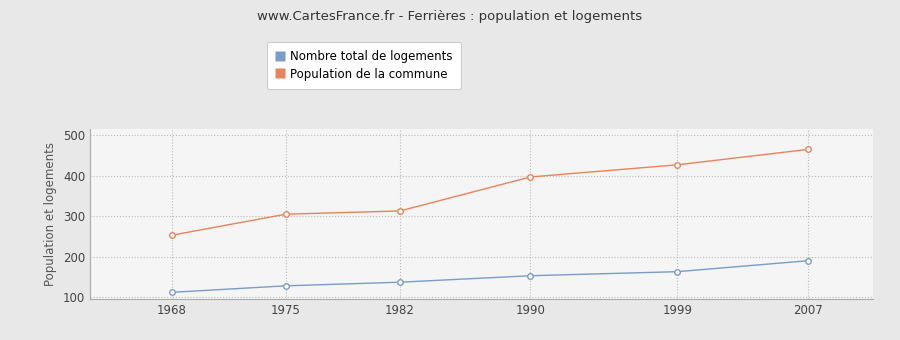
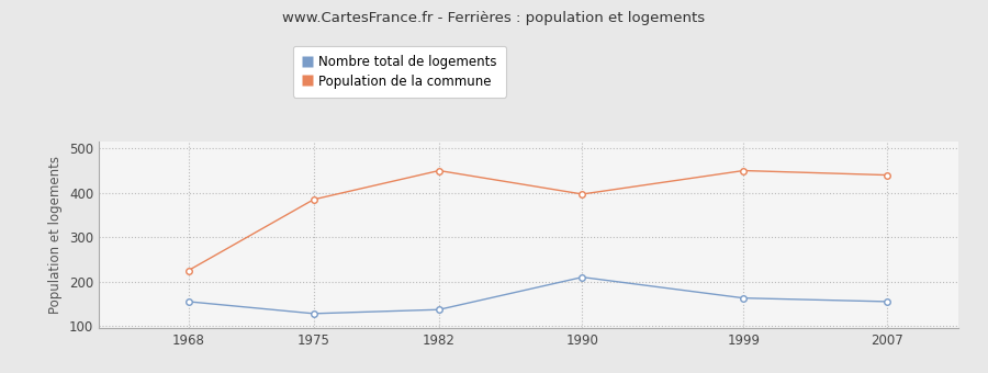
Nombre total de logements/1968: 112 -> 155
Population de la commune/1968: 253 -> 225
Population de la commune/1975: 305 -> 385
Population de la commune/1982: 313 -> 450
Nombre total de logements/1990: 153 -> 210
Population de la commune/1999: 427 -> 450
Nombre total de logements/2007: 190 -> 155
Population de la commune/2007: 465 -> 440
